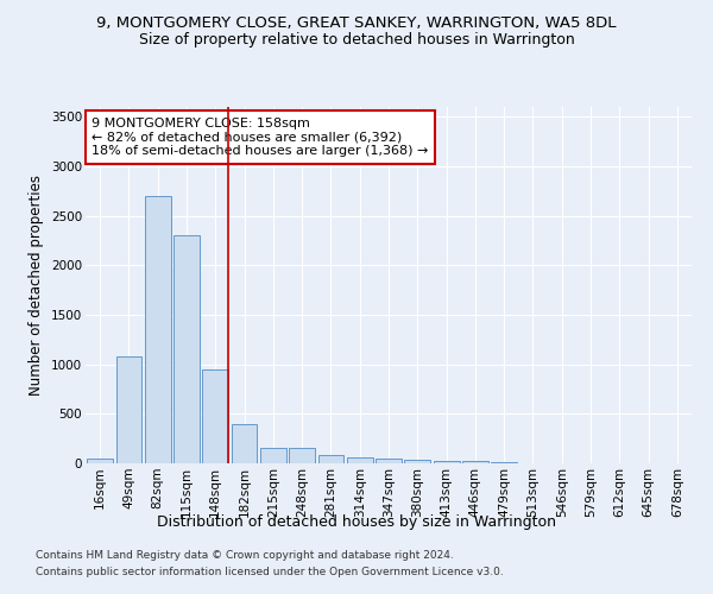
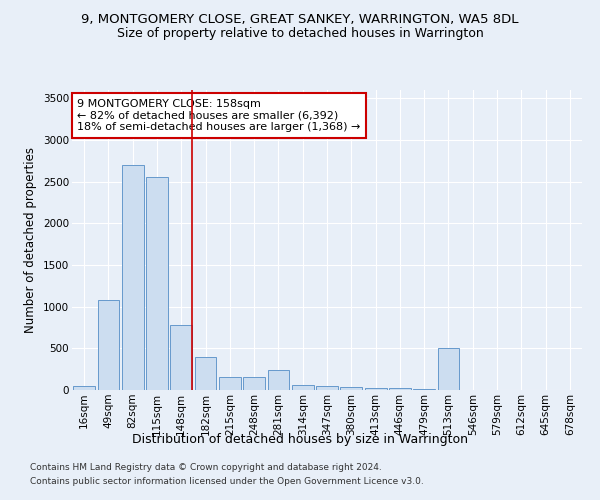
115sqm: 2300 -> 2560
148sqm: 950 -> 780
281sqm: 90 -> 240
513sqm: 0 -> 500
